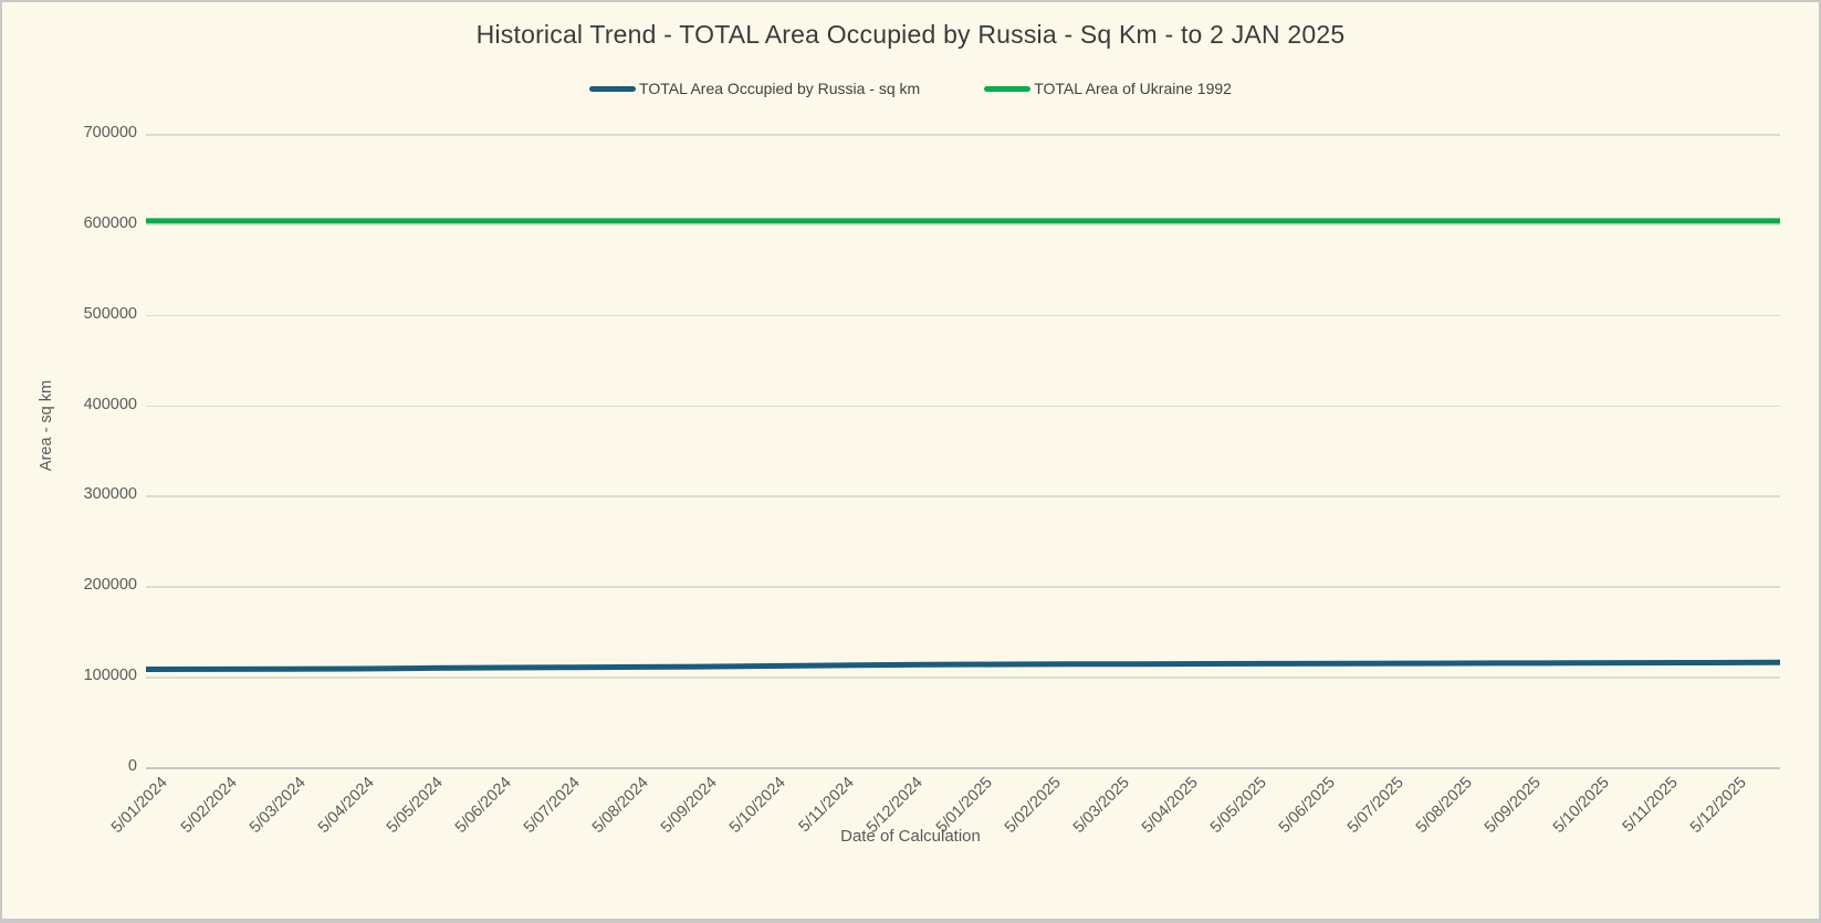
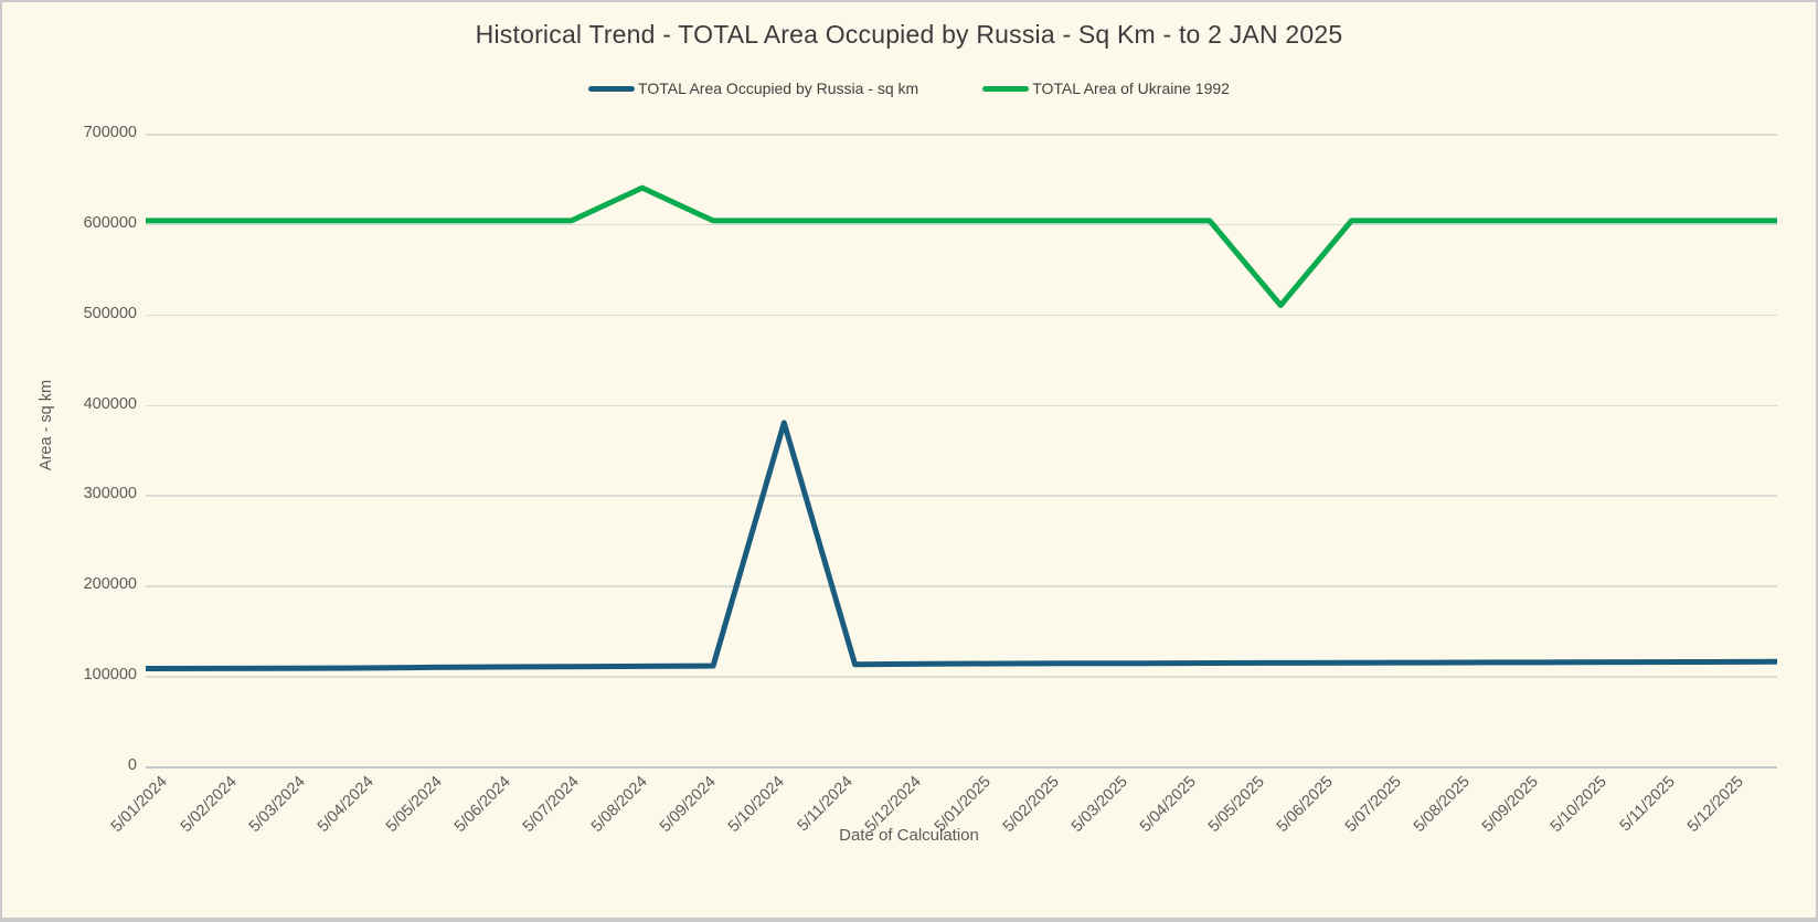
TOTAL Area of Ukraine 1992/5/08/2024: 600000 -> 640000
TOTAL Area Occupied by Russia - sq km/5/10/2024: 110000 -> 380000
TOTAL Area of Ukraine 1992/5/05/2025: 600000 -> 510000
